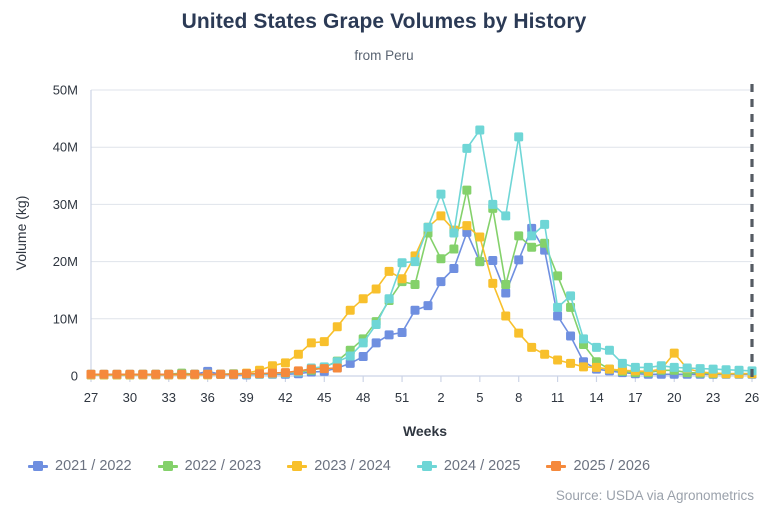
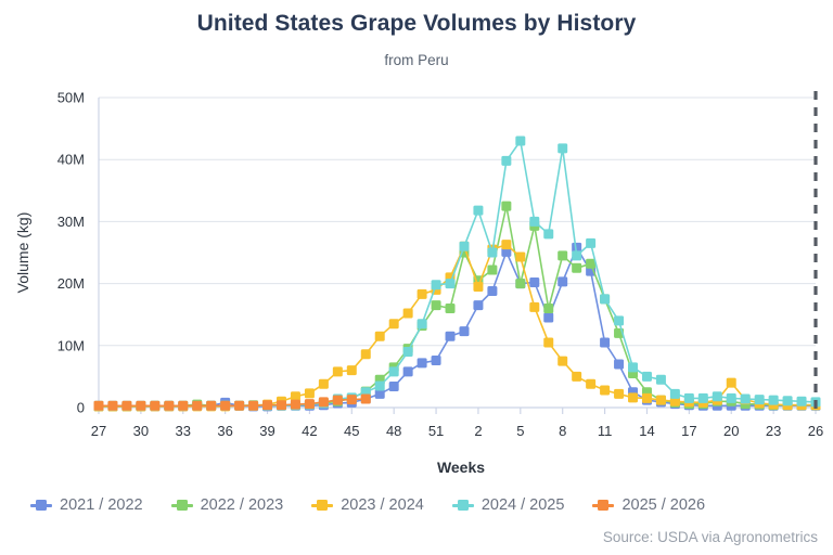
2023 / 2024/51: 17M -> 19M
2023 / 2024/2: 28M -> 20M
2024 / 2025/11: 12M -> 18M
